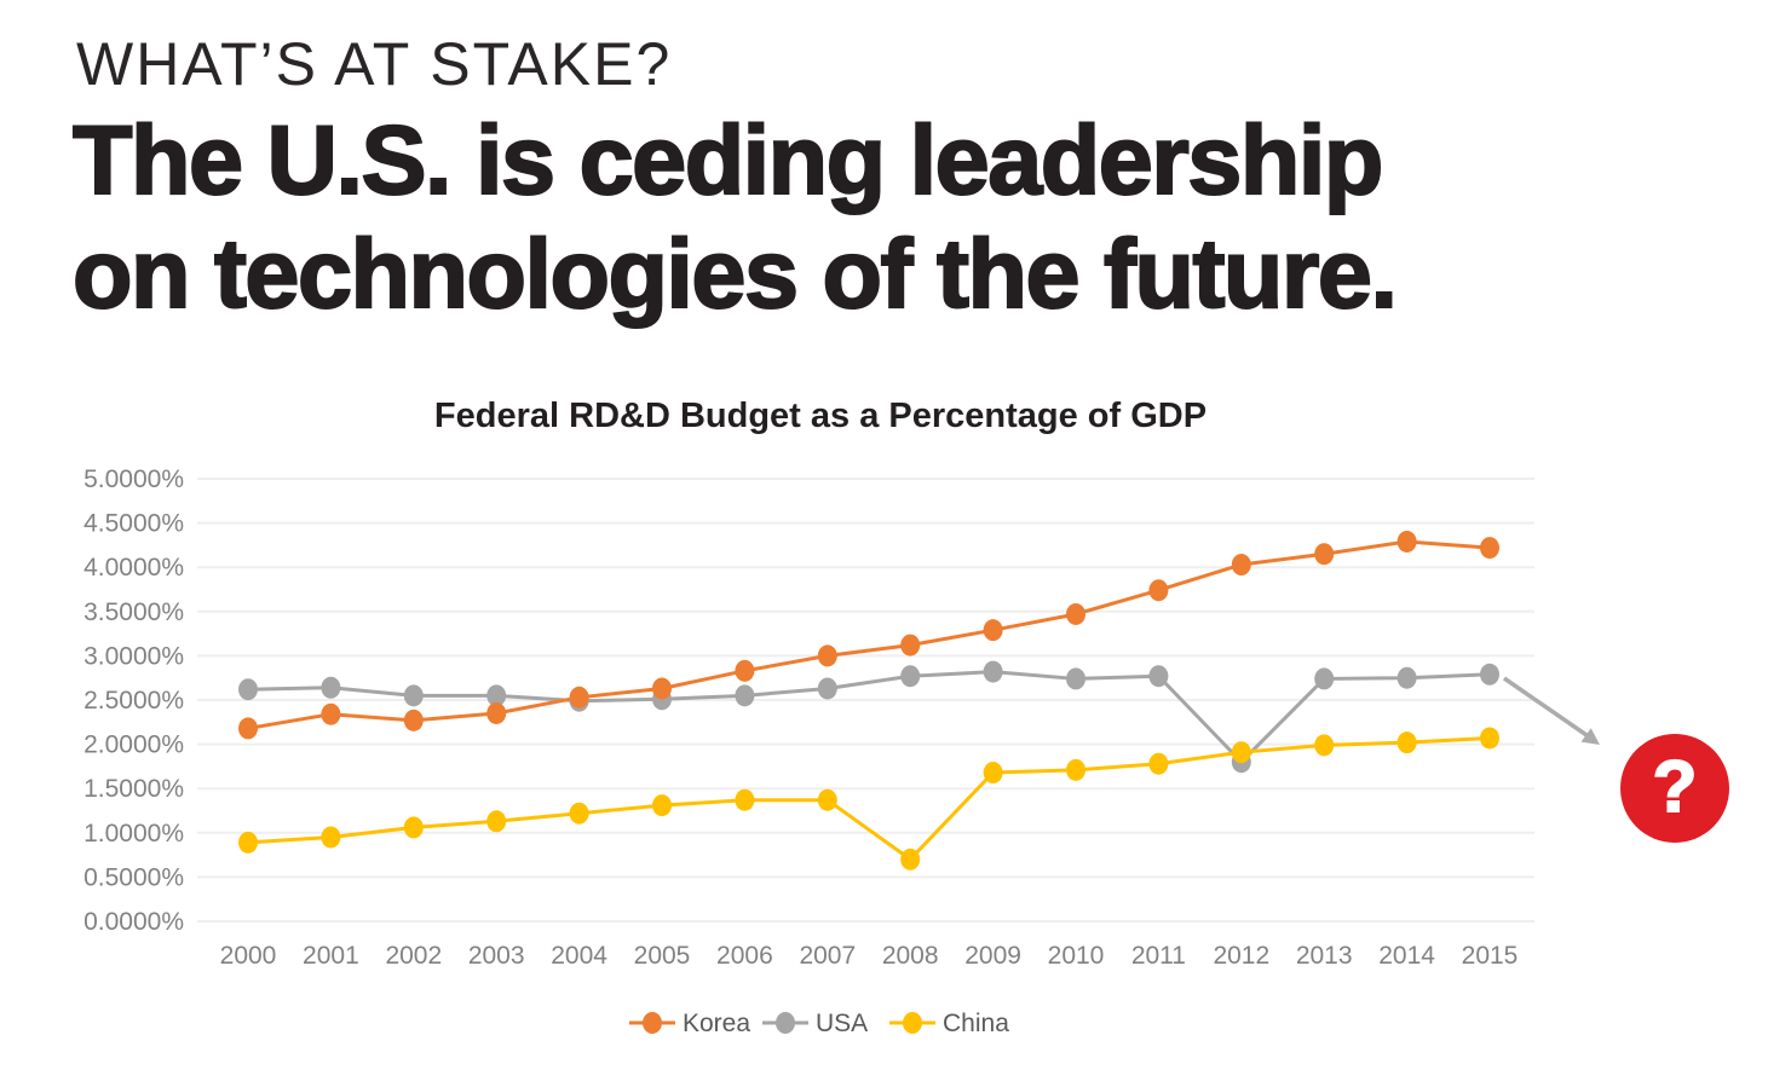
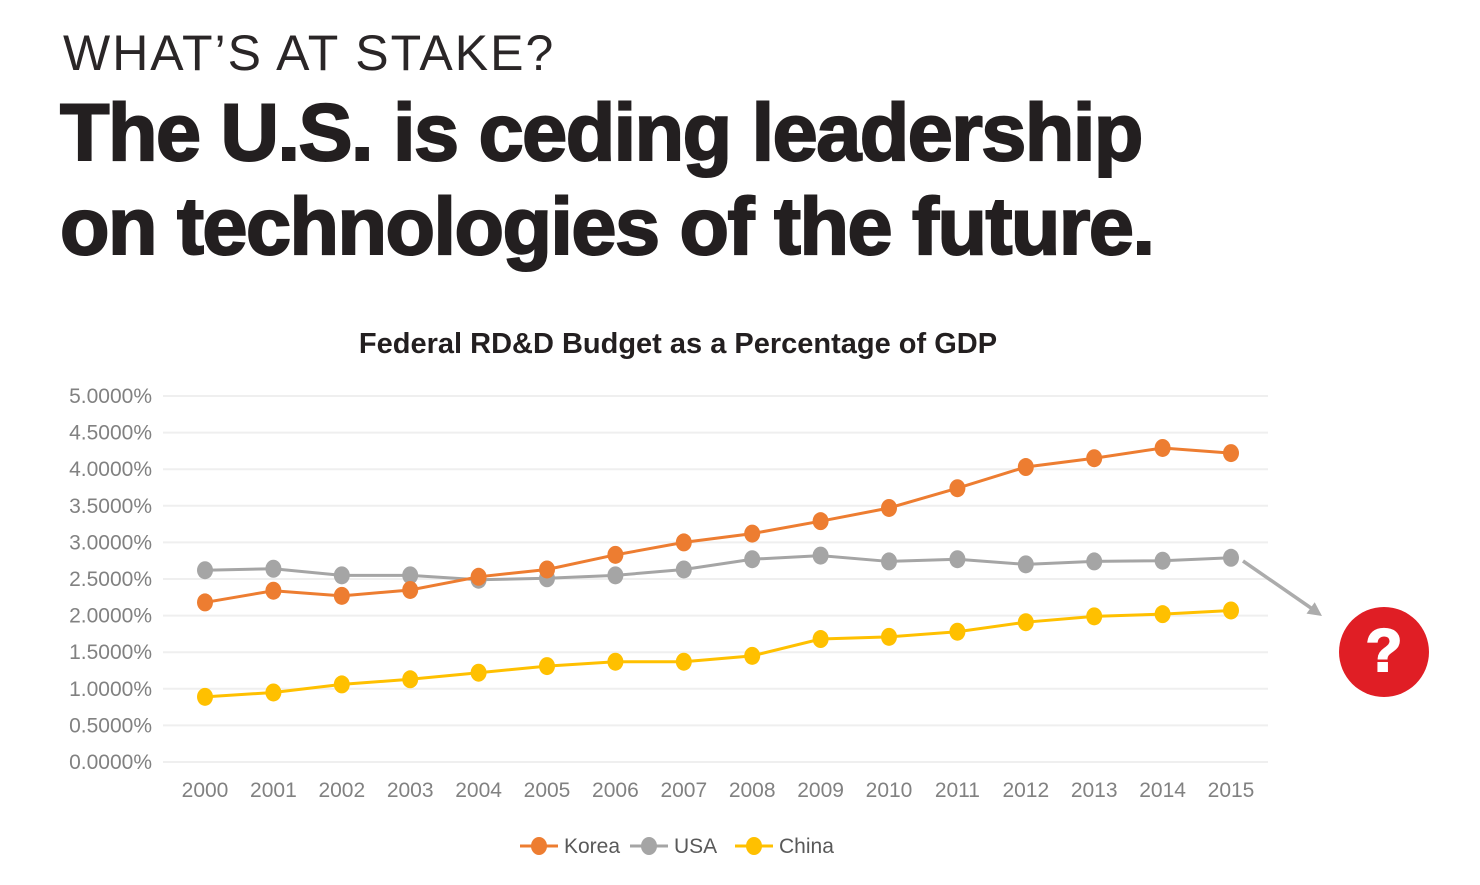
China/2008: 0.7% -> 1.4%
USA/2012: 1.8% -> 2.7%
